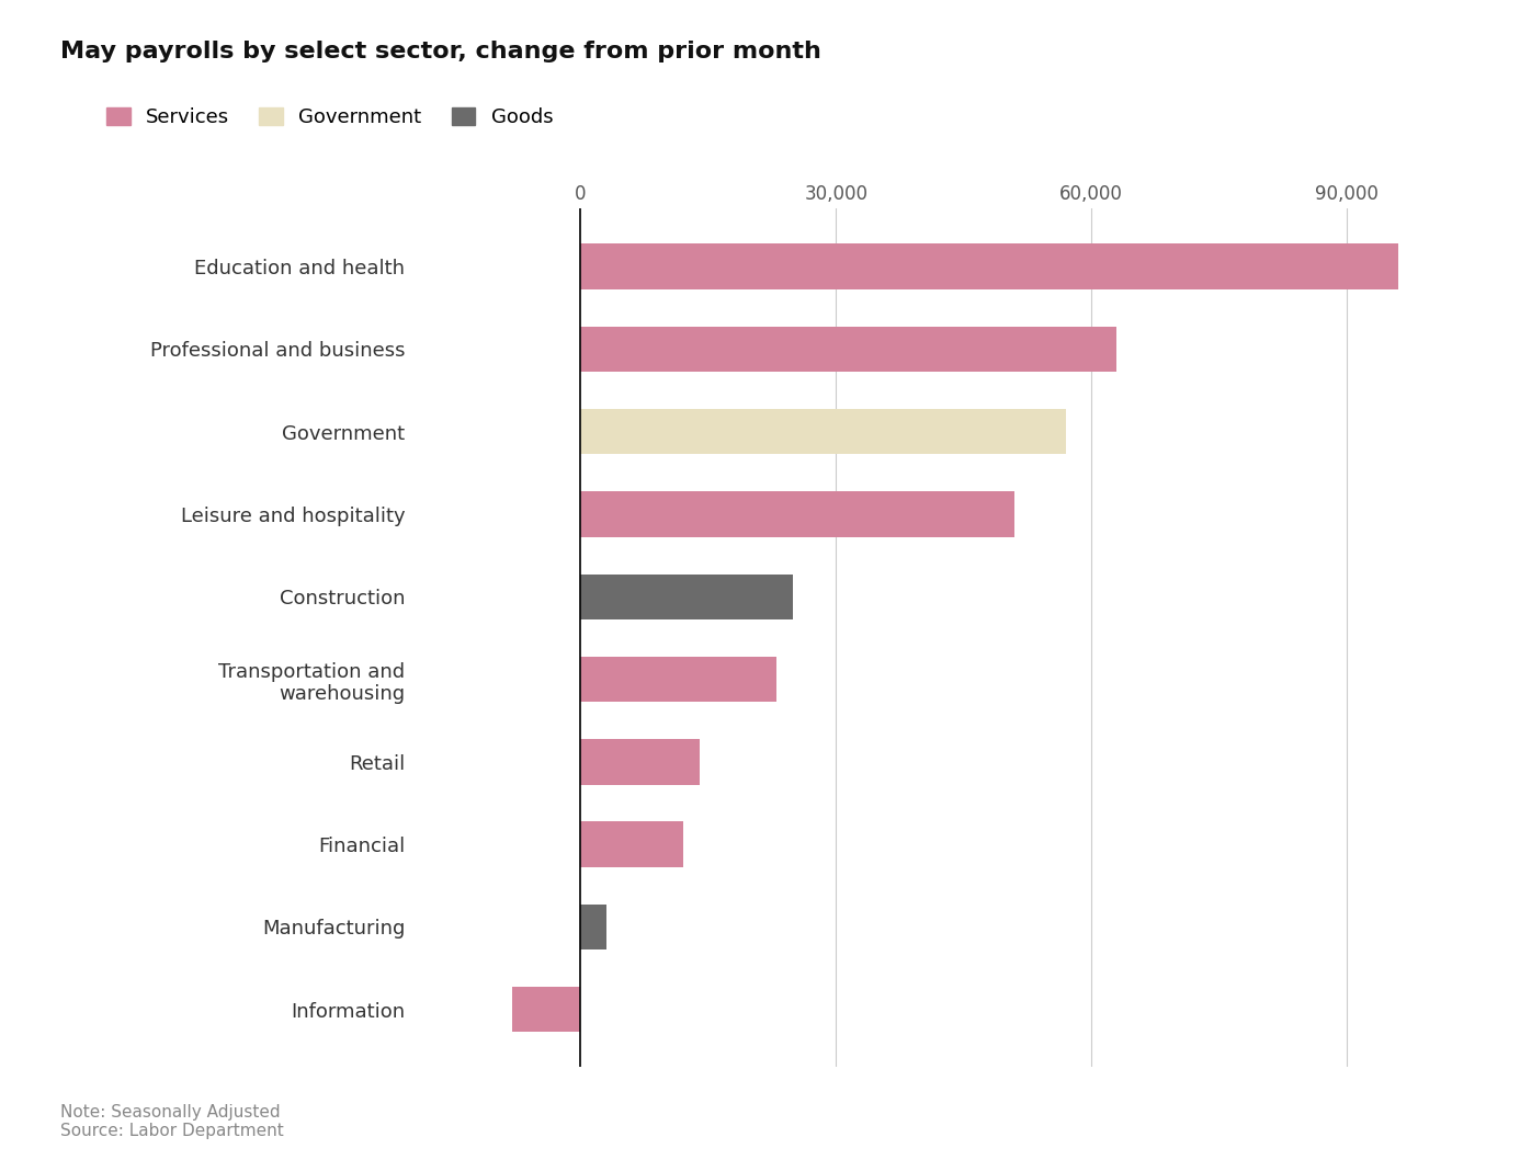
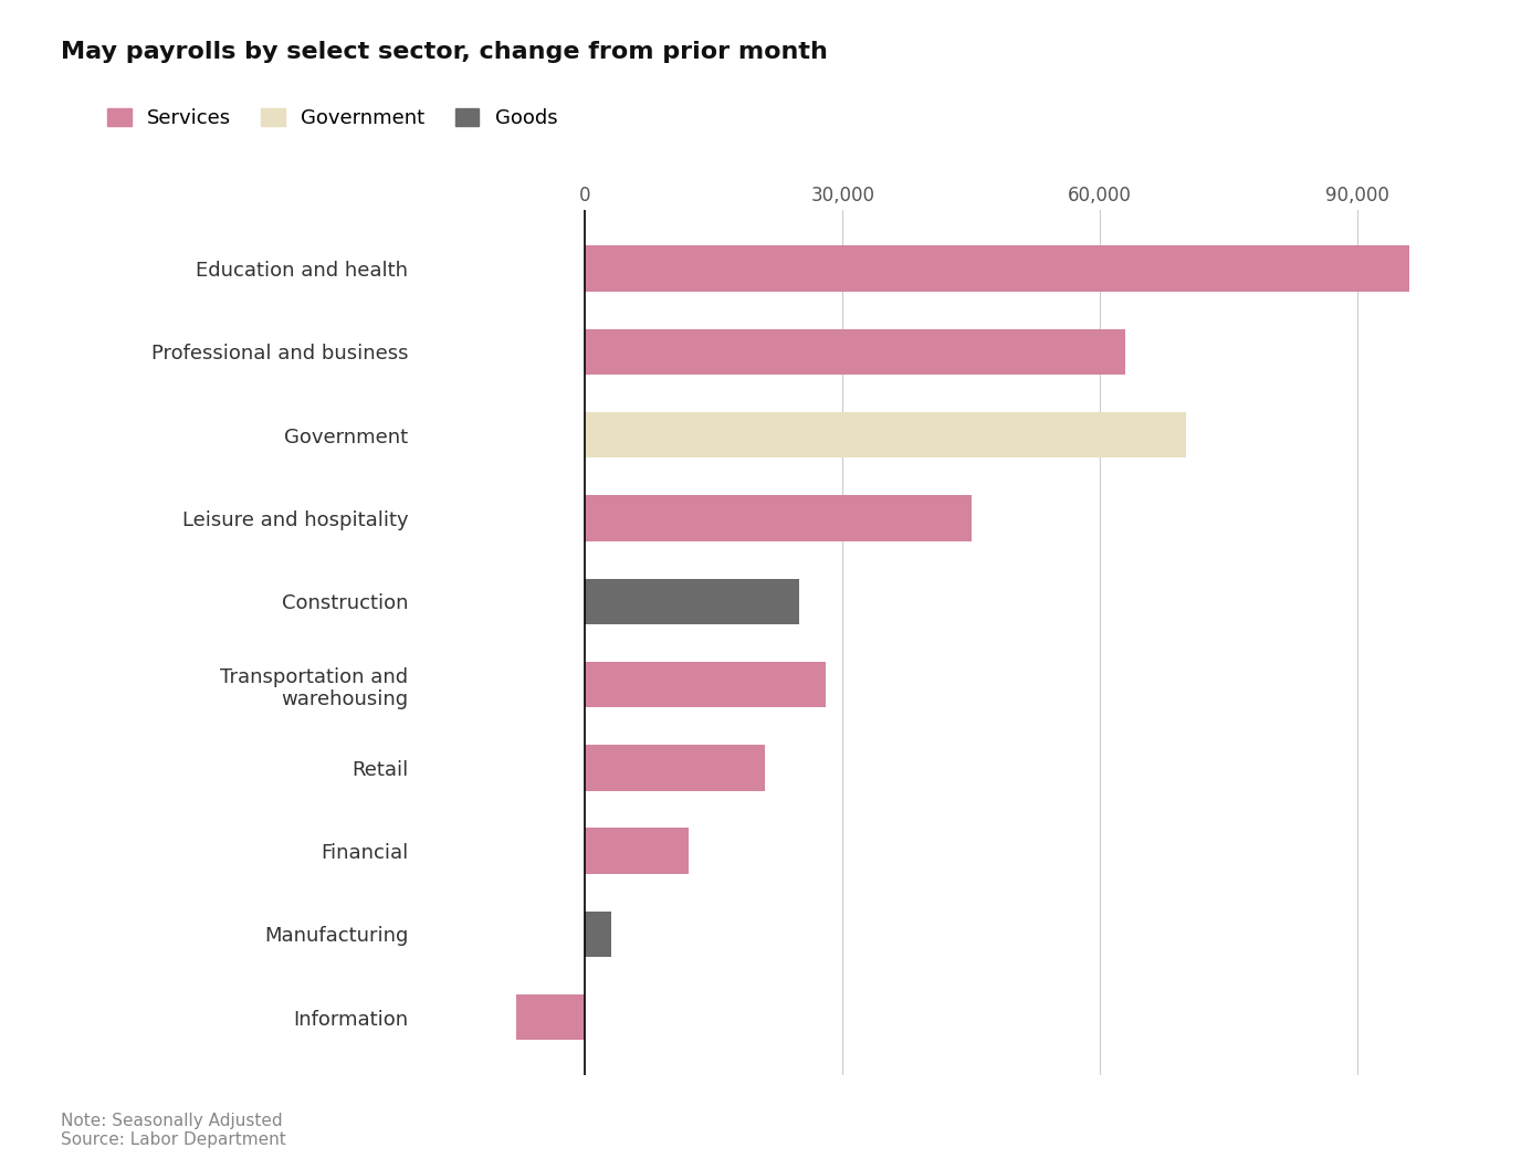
Government: 57,000 -> 70,000
Leisure and hospitality: 51,000 -> 45,000
Transportation and warehousing: 23,000 -> 28,000
Retail: 14,000 -> 21,000
